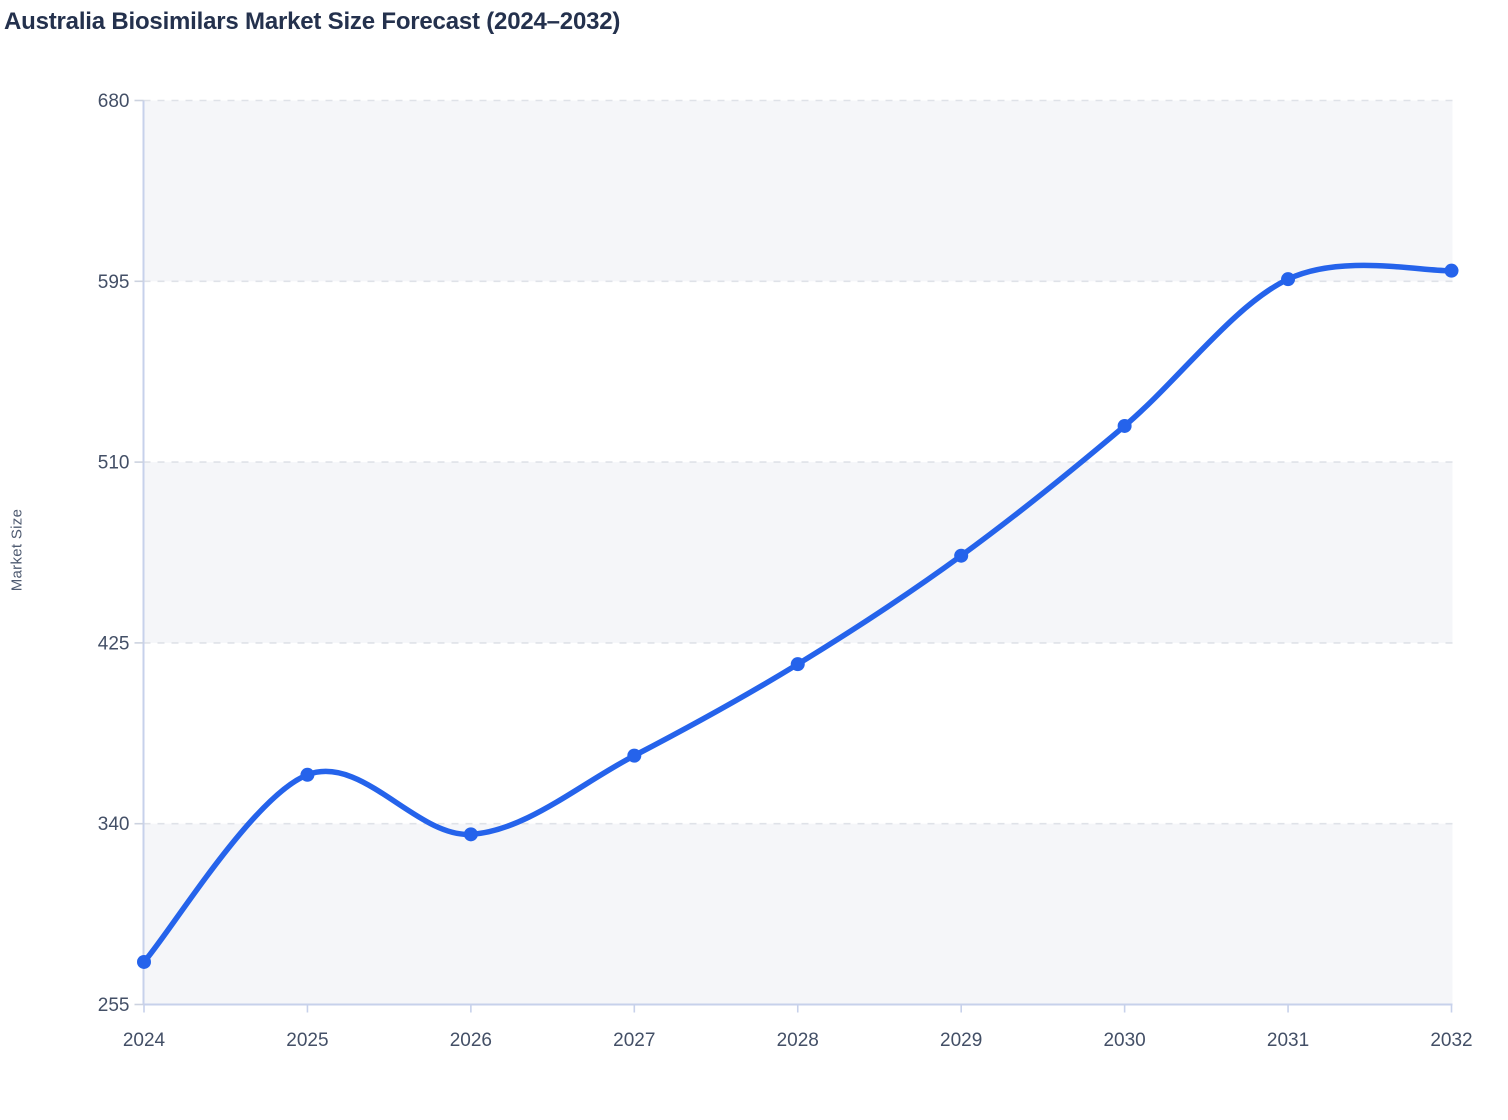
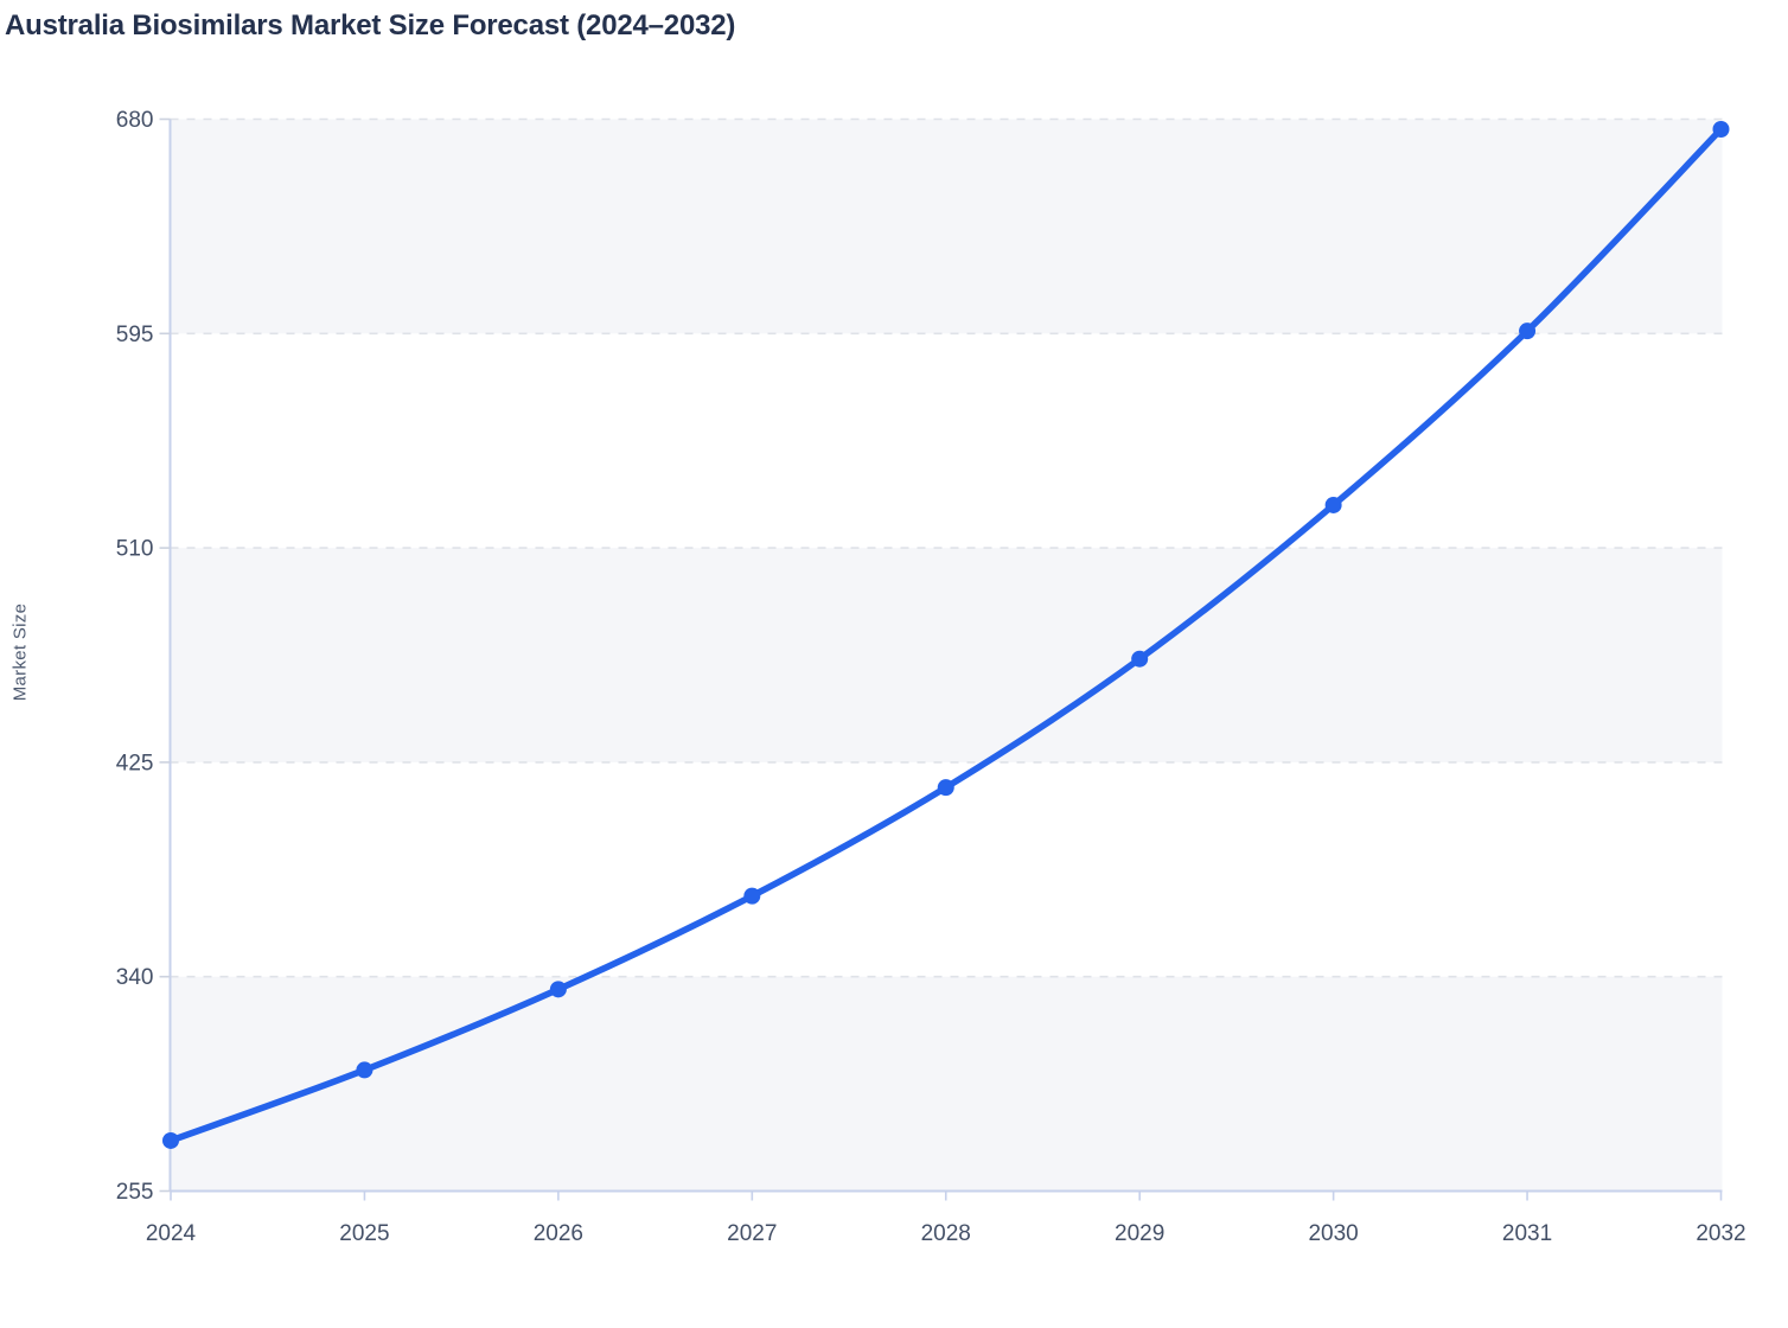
2025: 363 -> 303
2032: 600 -> 676
